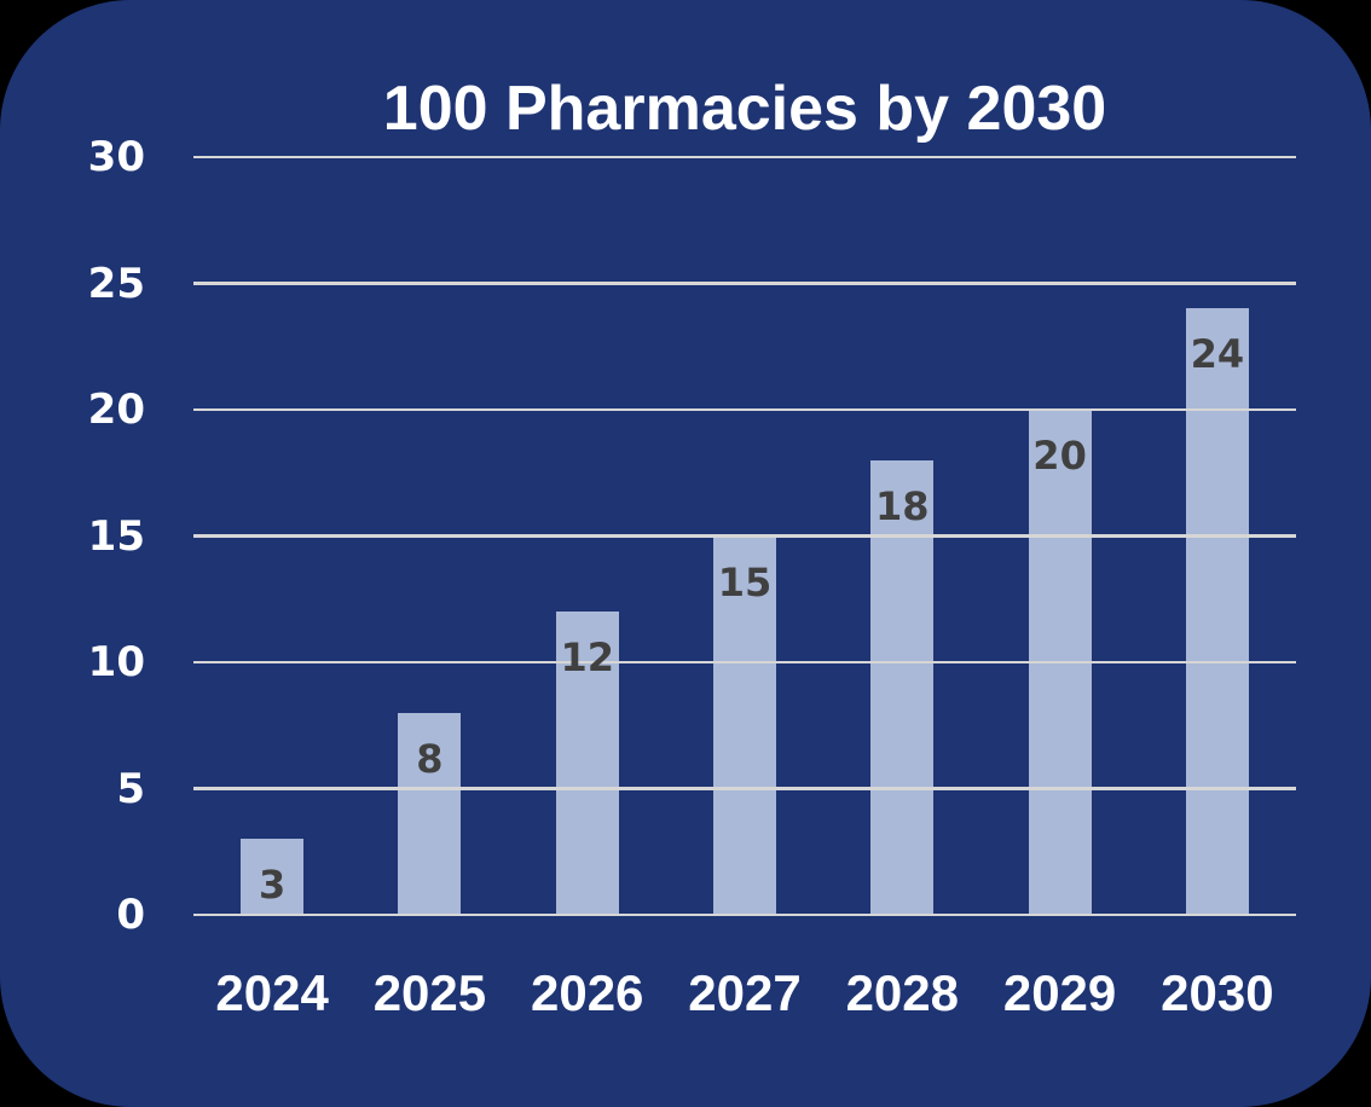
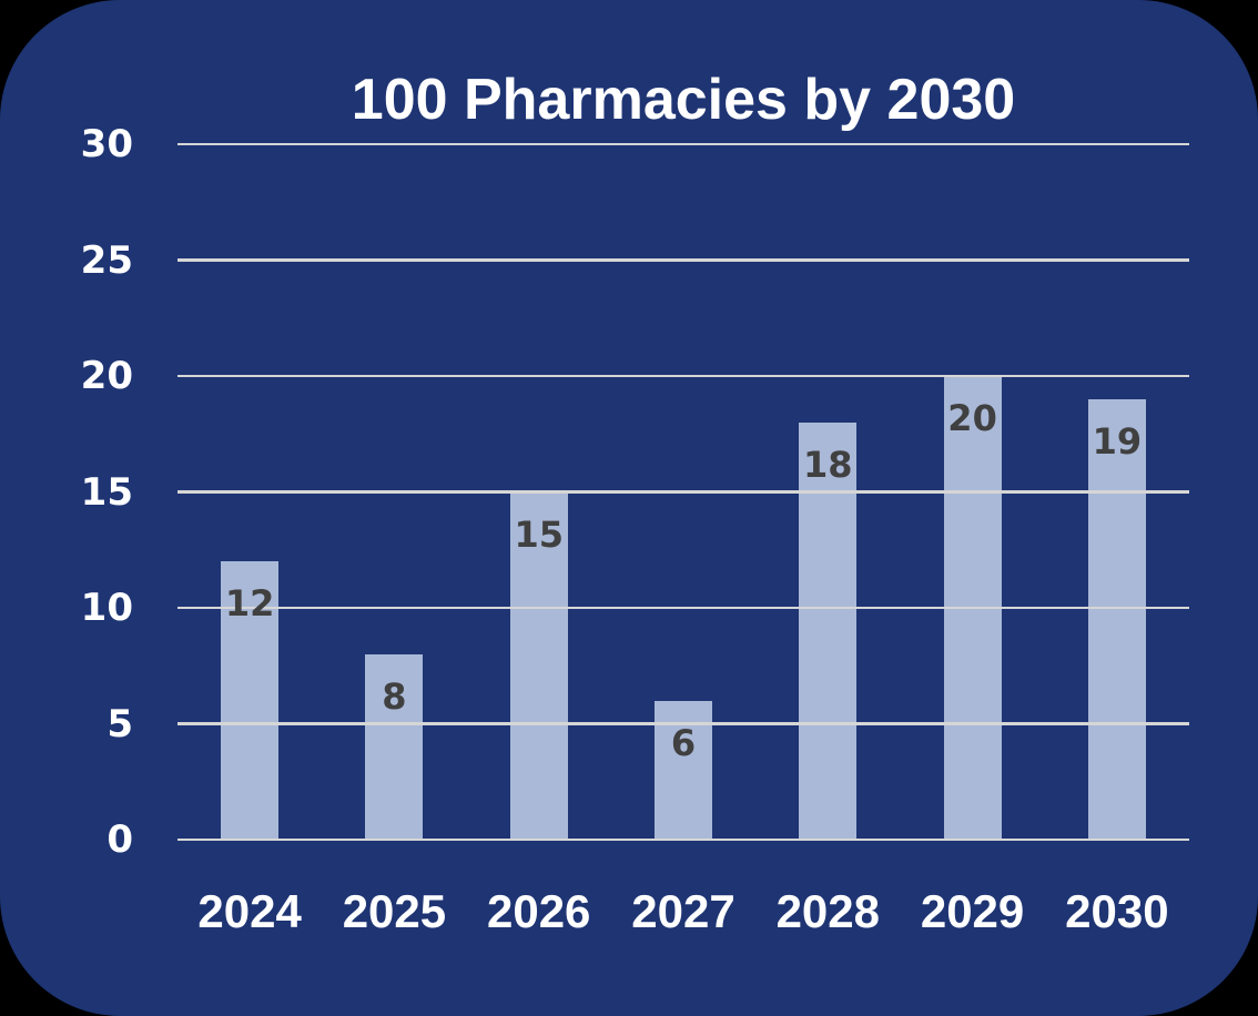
2024: 3 -> 12
2026: 12 -> 15
2027: 15 -> 6
2030: 24 -> 19
